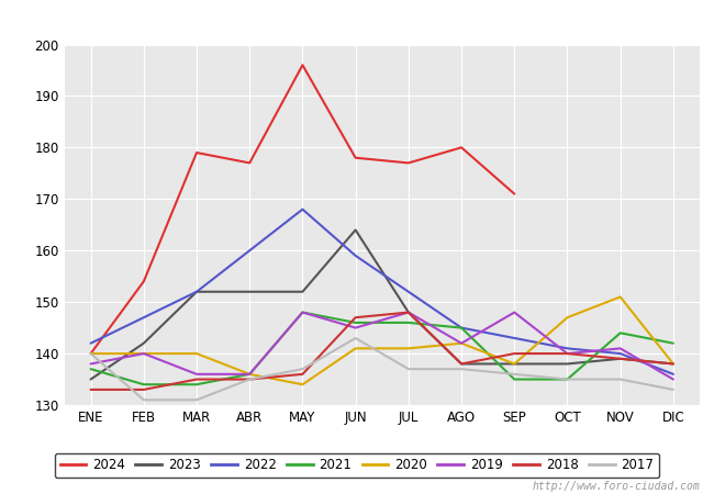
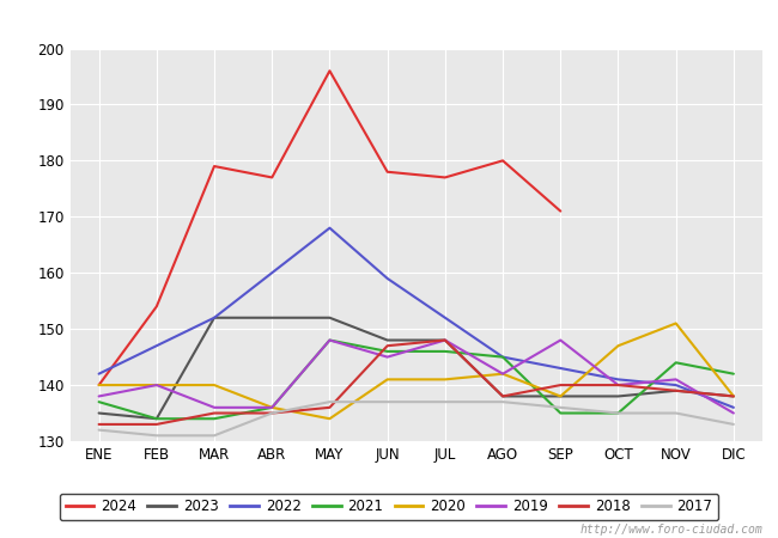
2017/ENE: 140 -> 132
2023/FEB: 142 -> 134
2023/JUN: 164 -> 148
2017/JUN: 143 -> 137
